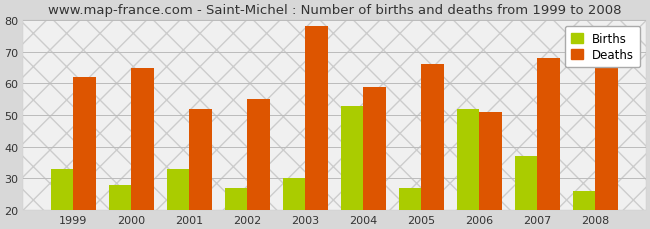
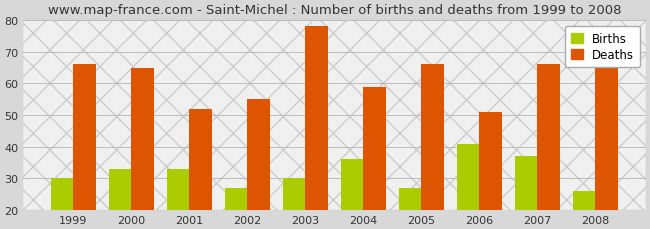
Births/1999: 33 -> 30
Deaths/1999: 62 -> 66
Births/2000: 28 -> 33
Births/2004: 53 -> 36
Births/2006: 52 -> 41
Deaths/2007: 68 -> 66
